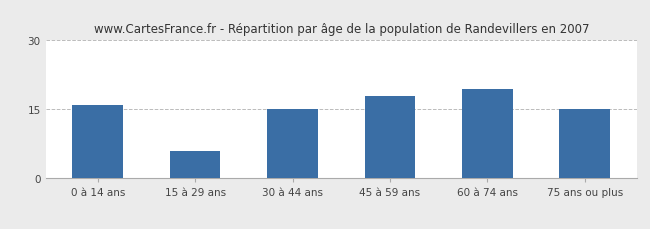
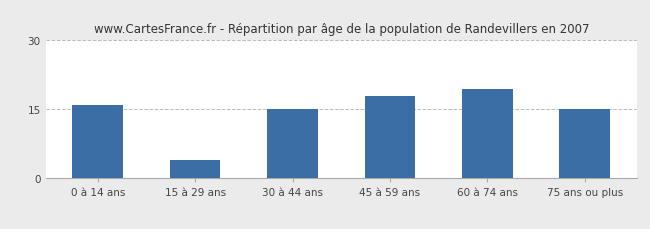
15 à 29 ans: 6.0 -> 4.0
